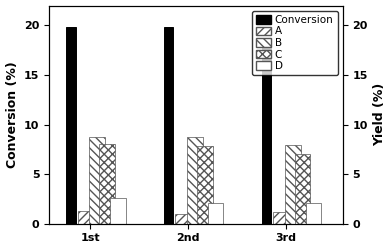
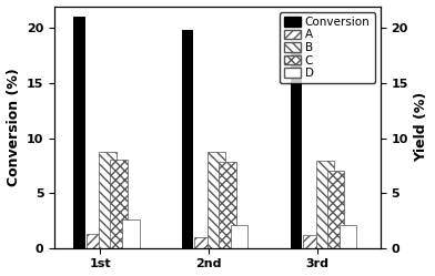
Conversion/1st: 19.8 -> 21.0
